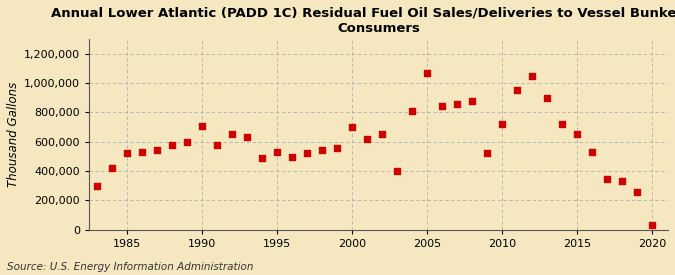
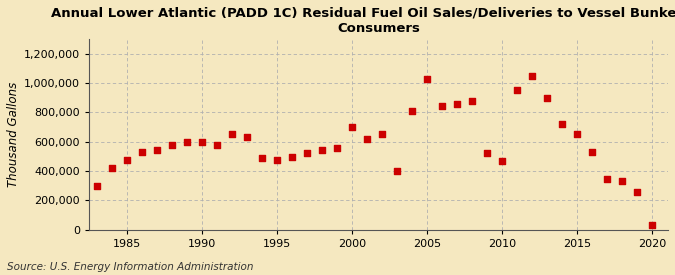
1985: 520,000 -> 480,000
1990: 710,000 -> 600,000
1995: 530,000 -> 480,000
2005: 1,070,000 -> 1,020,000
2010: 720,000 -> 470,000
